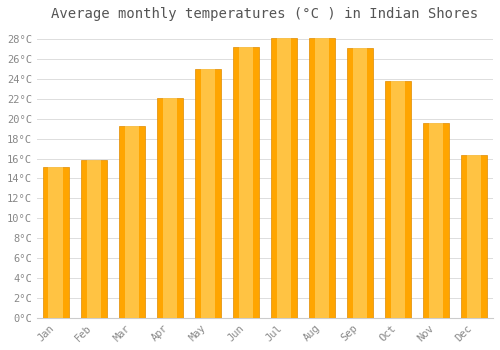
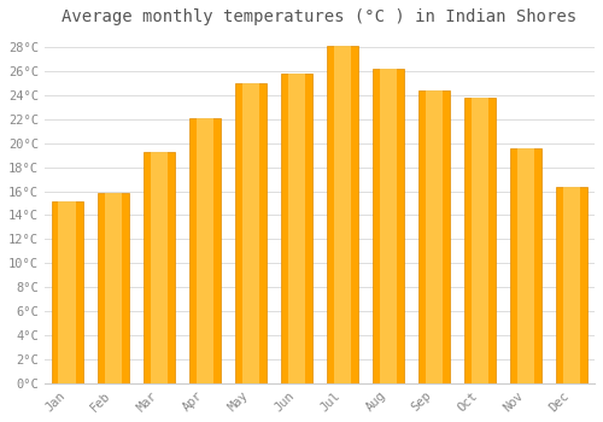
Jun: 27.2°C -> 25.8°C
Aug: 28.1°C -> 26.2°C
Sep: 27.1°C -> 24.4°C
